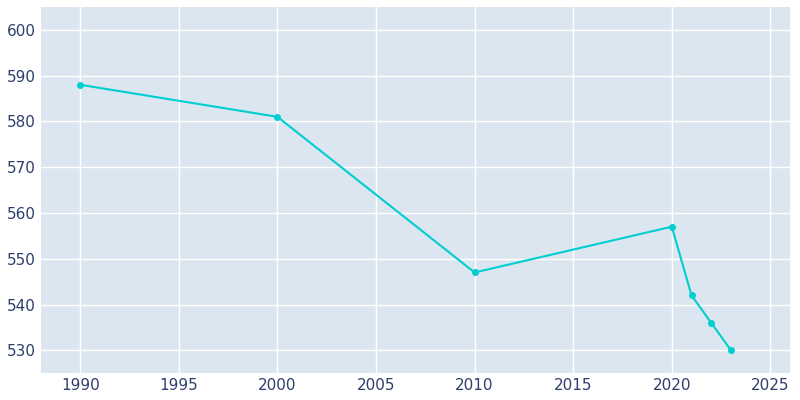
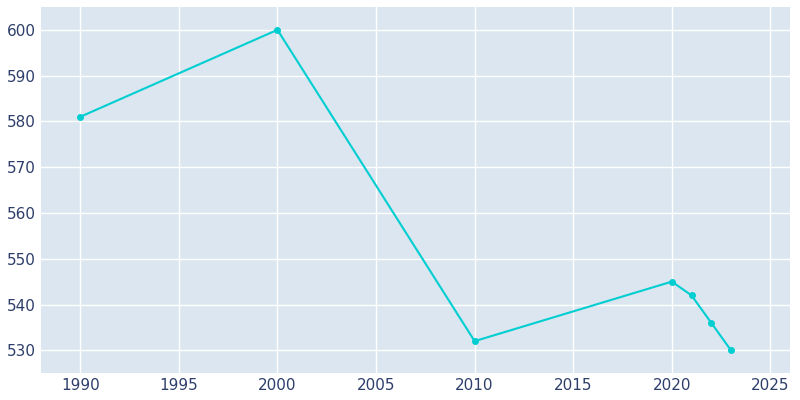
1990: 588 -> 581
2000: 581 -> 600
2010: 547 -> 532
2020: 557 -> 545
